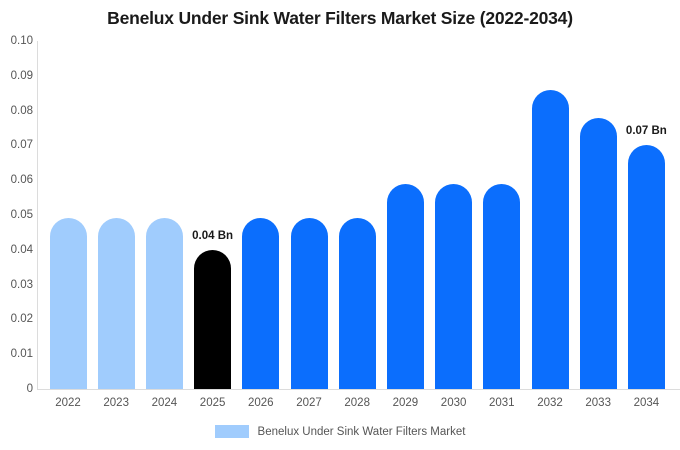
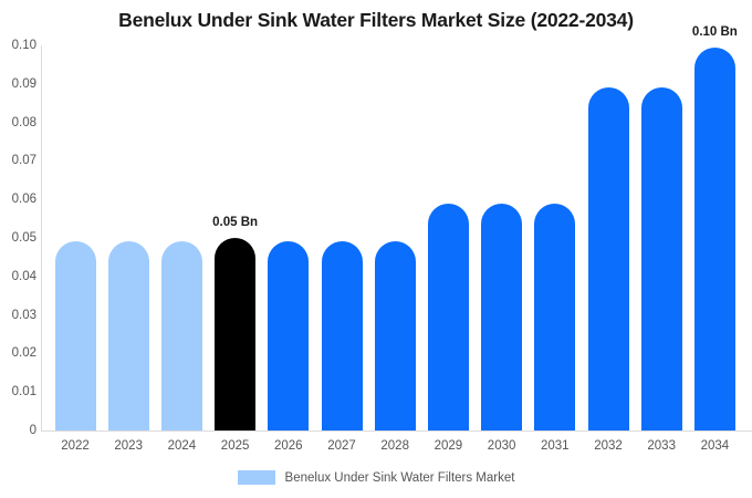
2025: 0.04 -> 0.05
2032: 0.086 -> 0.089
2033: 0.078 -> 0.089
2034: 0.07 -> 0.10
